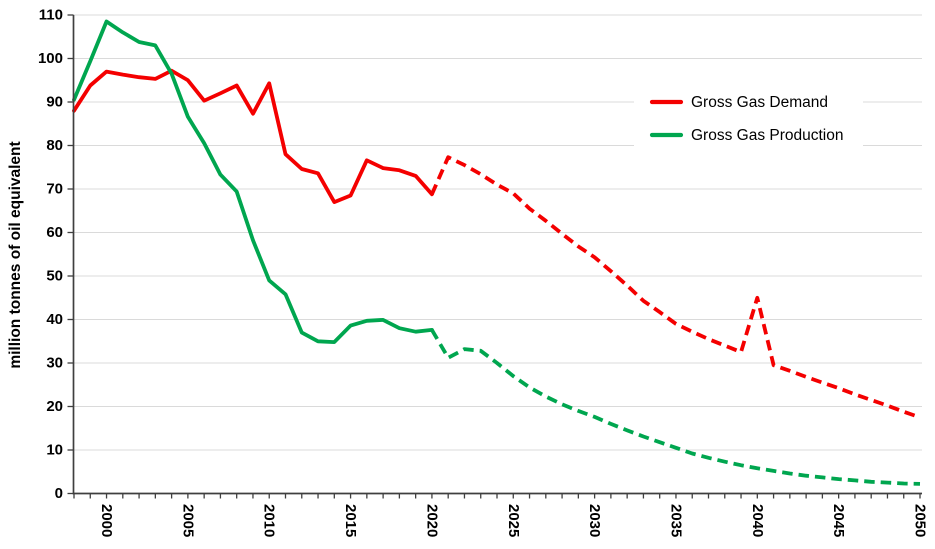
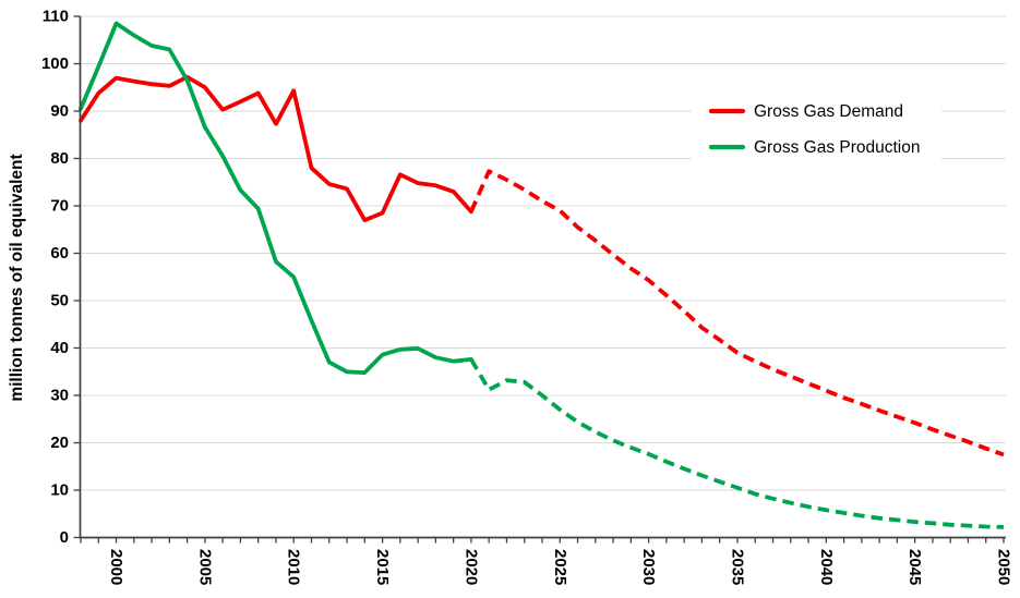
Gross Gas Production/2010: 49 -> 55
Gross Gas Demand/2040: 45 -> 31
